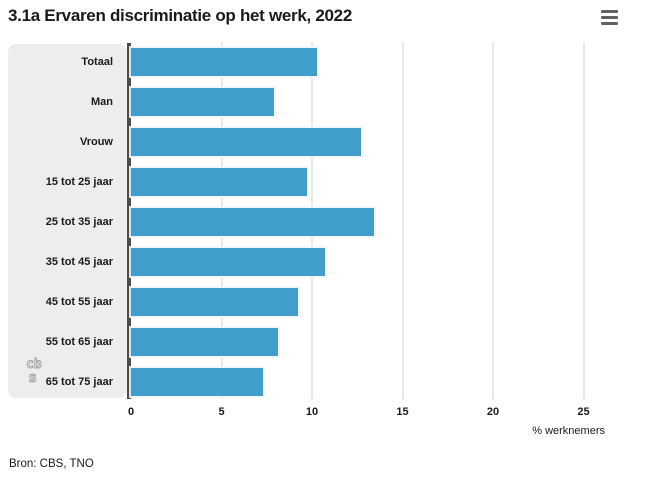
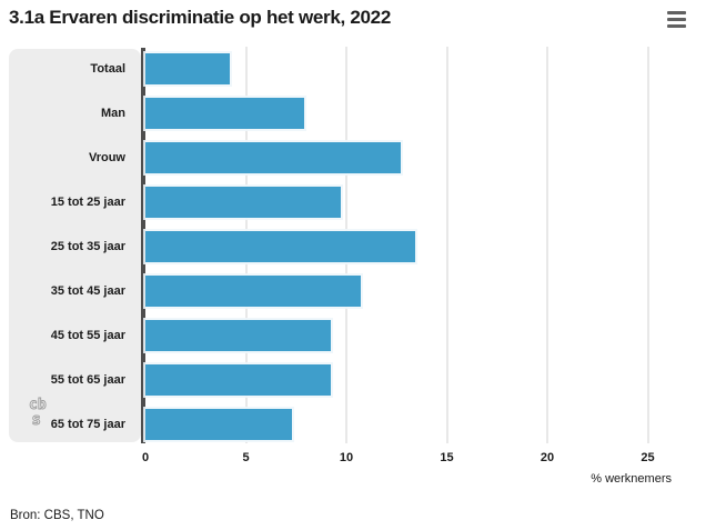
Totaal: 10.3 -> 4.2
55 tot 65 jaar: 8.1 -> 9.2
